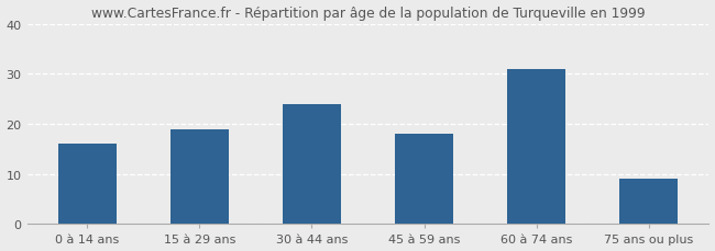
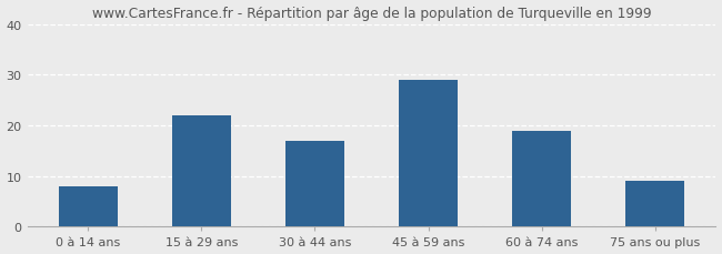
0 à 14 ans: 16 -> 8
15 à 29 ans: 19 -> 22
30 à 44 ans: 24 -> 17
45 à 59 ans: 18 -> 29
60 à 74 ans: 31 -> 19
